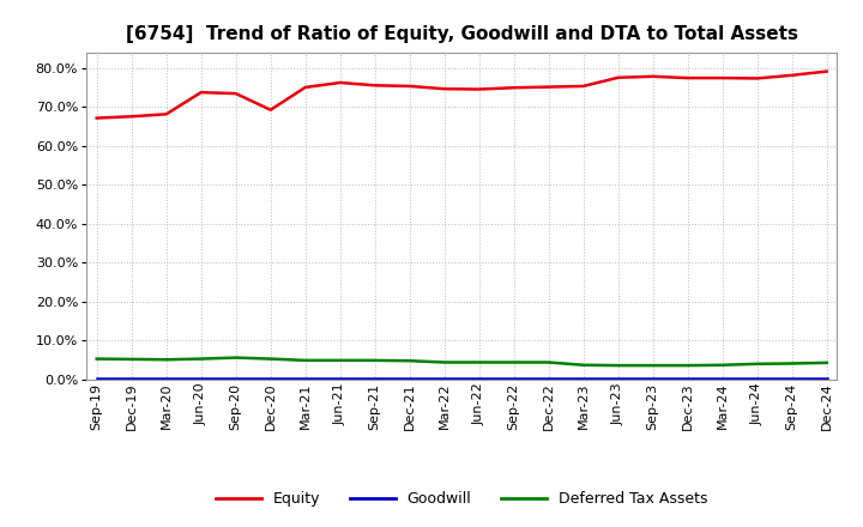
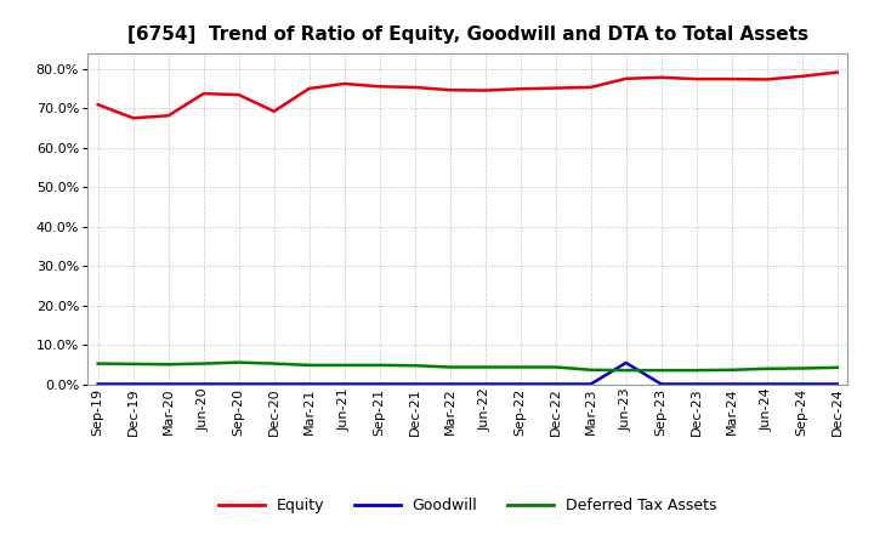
Equity/Sep-19: 67.2% -> 71.0%
Goodwill/Jun-23: 0.1% -> 5.5%
